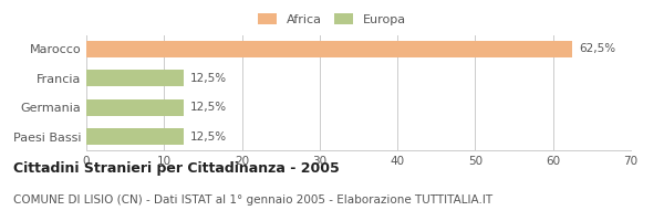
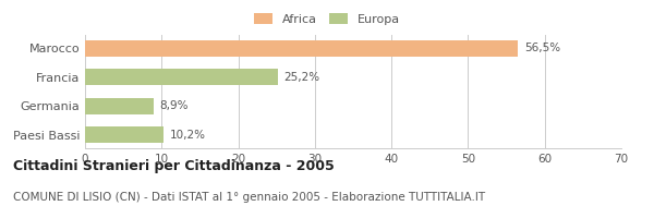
Marocco: 62,5% -> 56,5%
Francia: 12,5% -> 25,2%
Germania: 12,5% -> 8,9%
Paesi Bassi: 12,5% -> 10,2%
